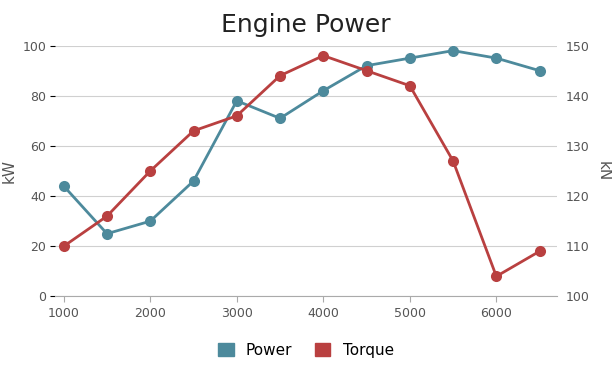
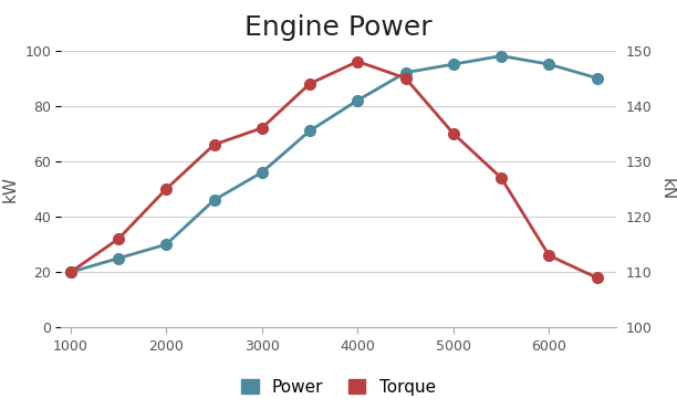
Power/1000: 44 -> 20
Power/3000: 78 -> 56
Torque/5000: 142 -> 135
Torque/6000: 104 -> 113
